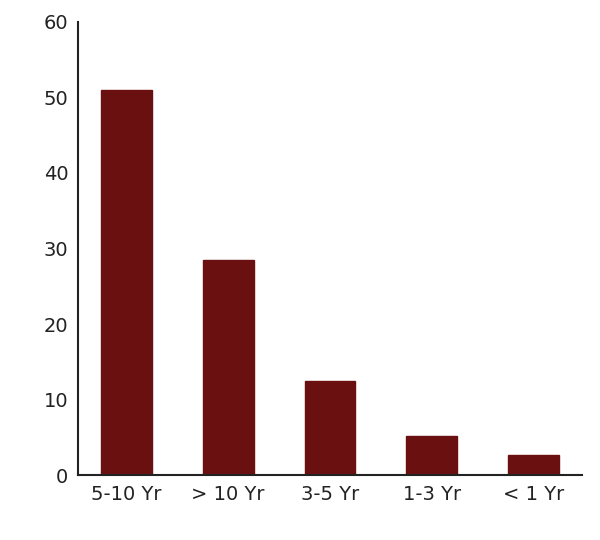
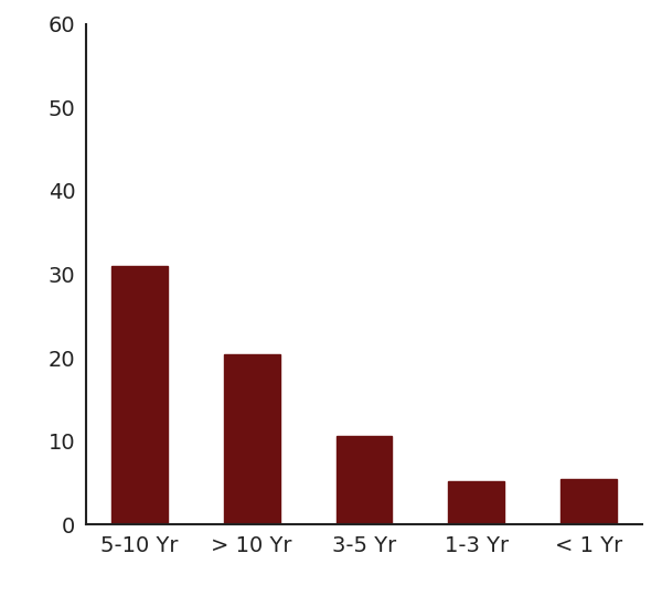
5-10 Yr: 51.0 -> 31.0
> 10 Yr: 28.5 -> 20.4
3-5 Yr: 12.5 -> 10.6
< 1 Yr: 2.7 -> 5.4
